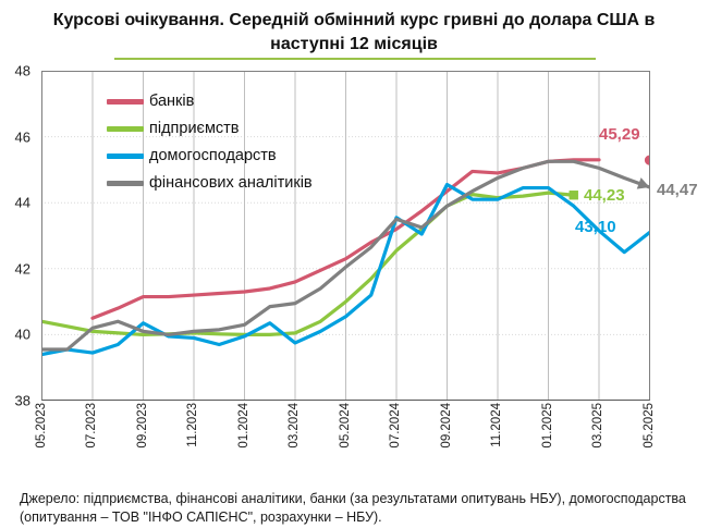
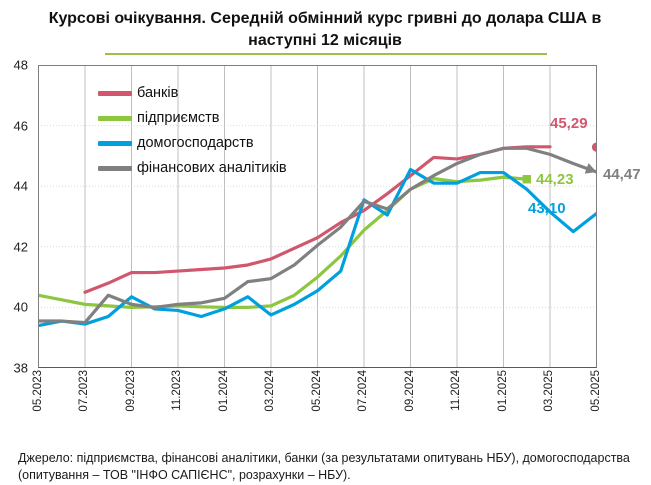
фінансових аналітиків/07.2023: 40.2 -> 39.5
